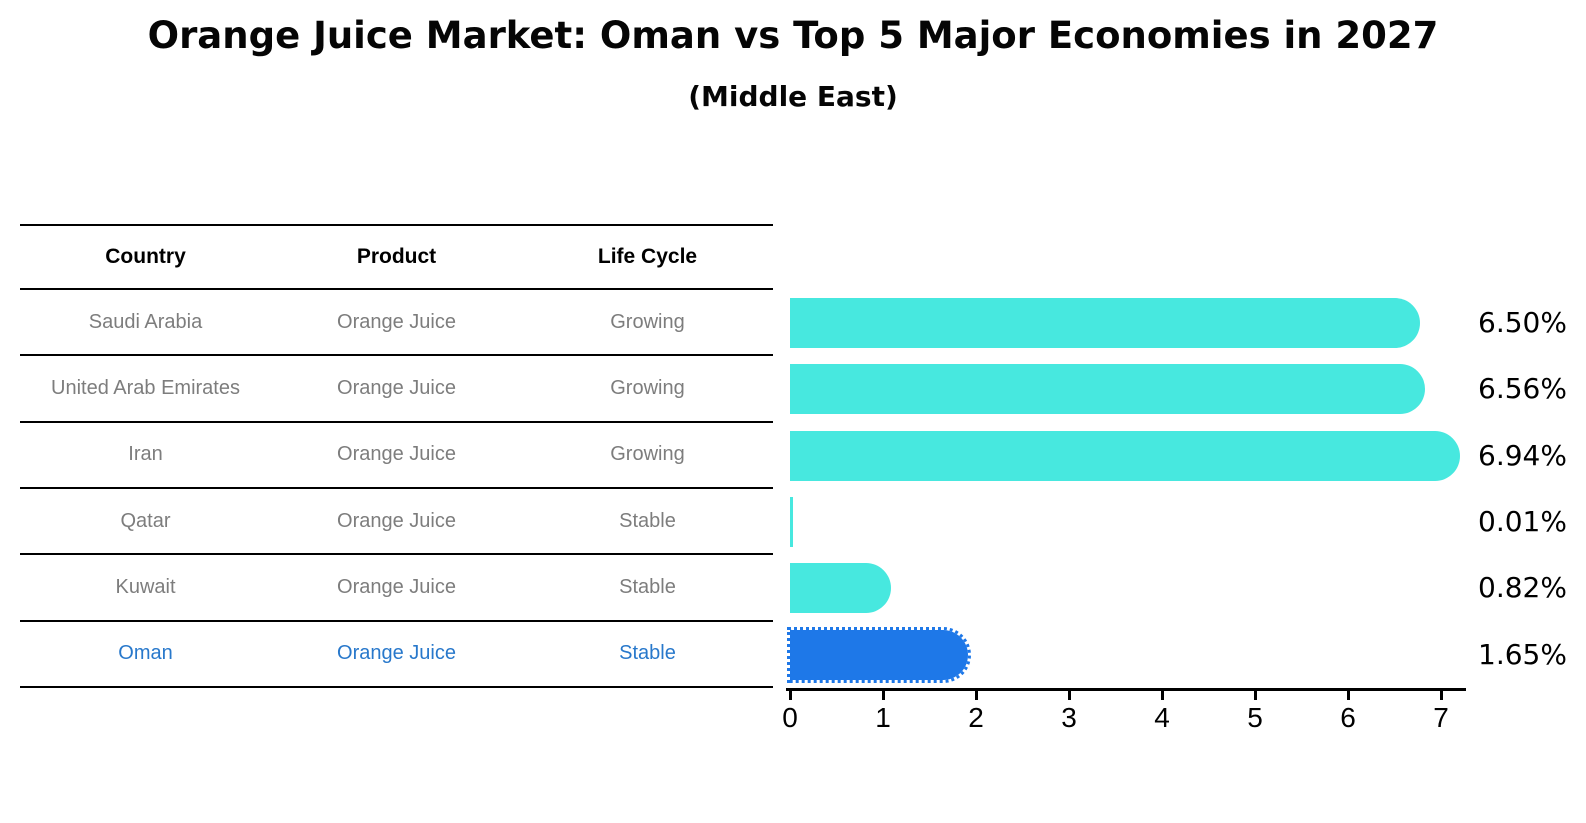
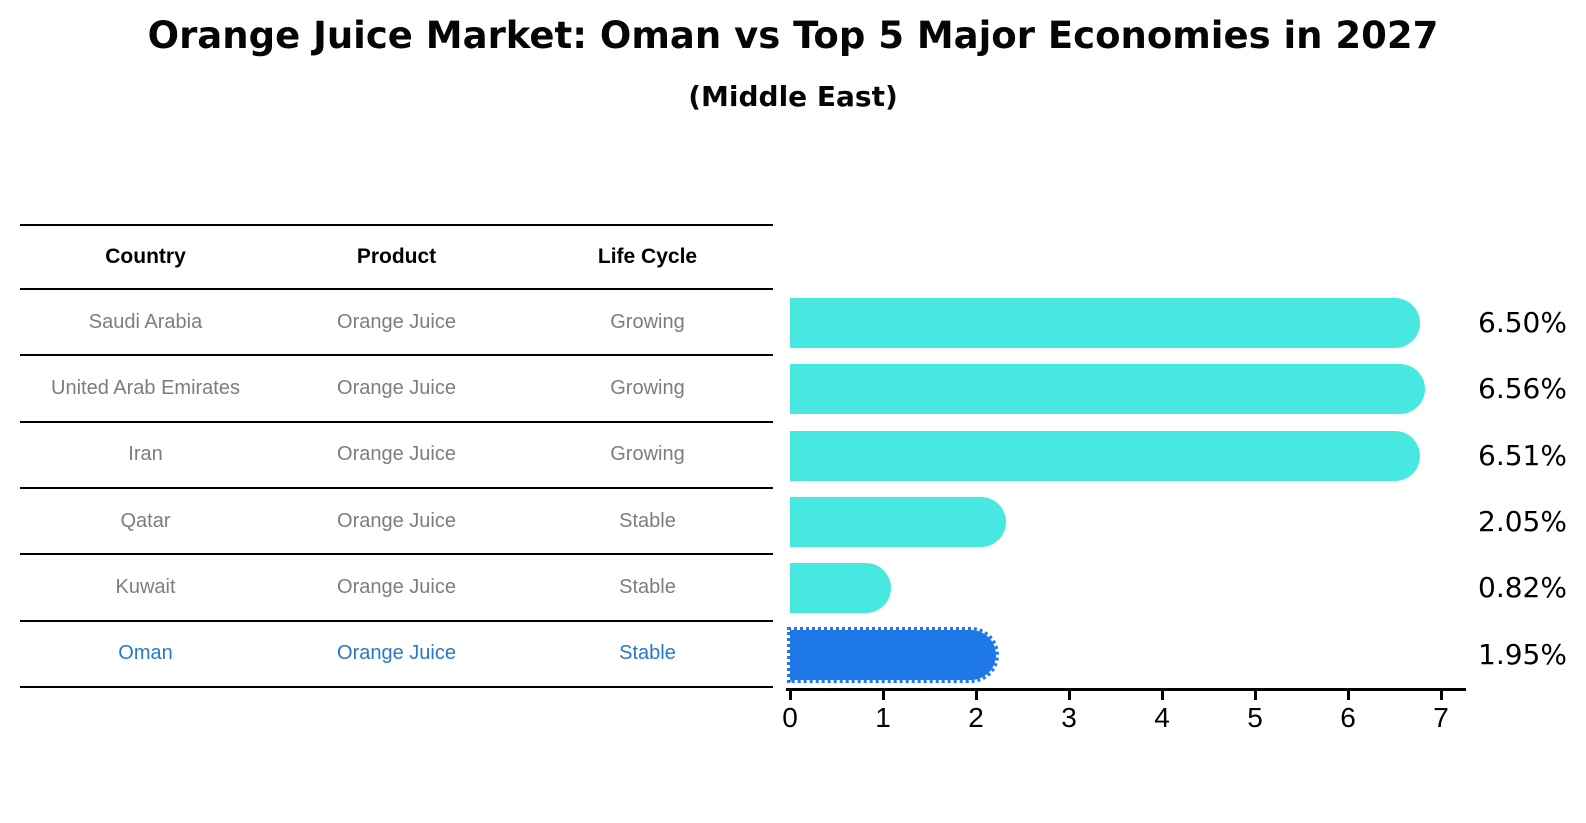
Iran: 6.94% -> 6.51%
Qatar: 0.01% -> 2.05%
Oman: 1.65% -> 1.95%
